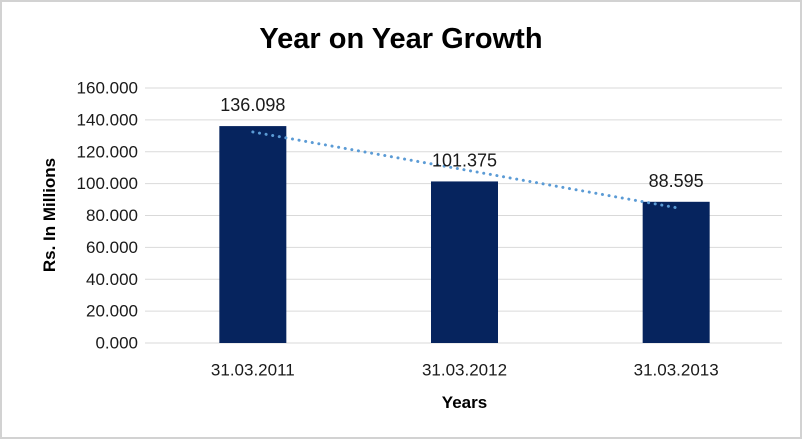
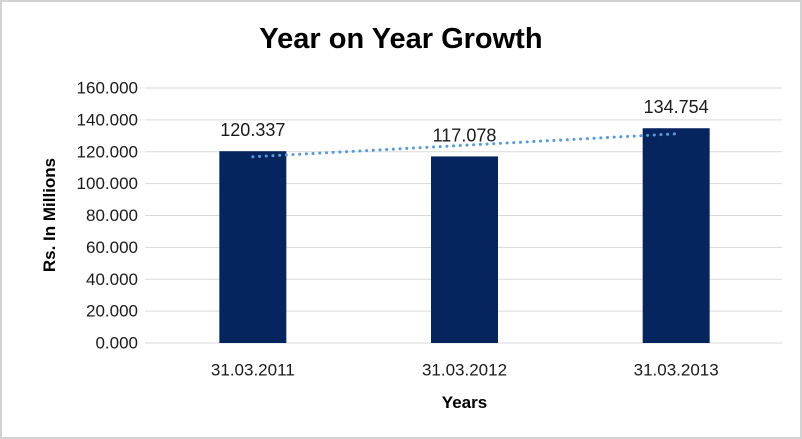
31.03.2011: 136.098 -> 120.337
31.03.2012: 101.375 -> 117.078
31.03.2013: 88.595 -> 134.754
